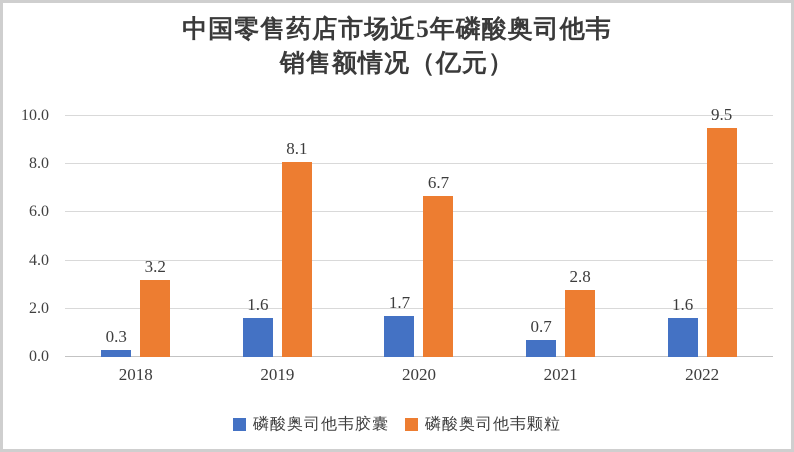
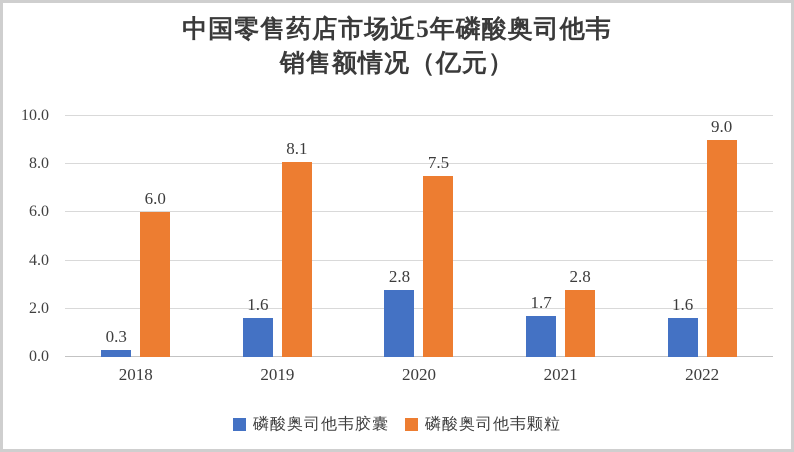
磷酸奥司他韦颗粒/2018: 3.2 -> 6.0
磷酸奥司他韦胶囊/2020: 1.7 -> 2.8
磷酸奥司他韦颗粒/2020: 6.7 -> 7.5
磷酸奥司他韦胶囊/2021: 0.7 -> 1.7
磷酸奥司他韦颗粒/2022: 9.5 -> 9.0
